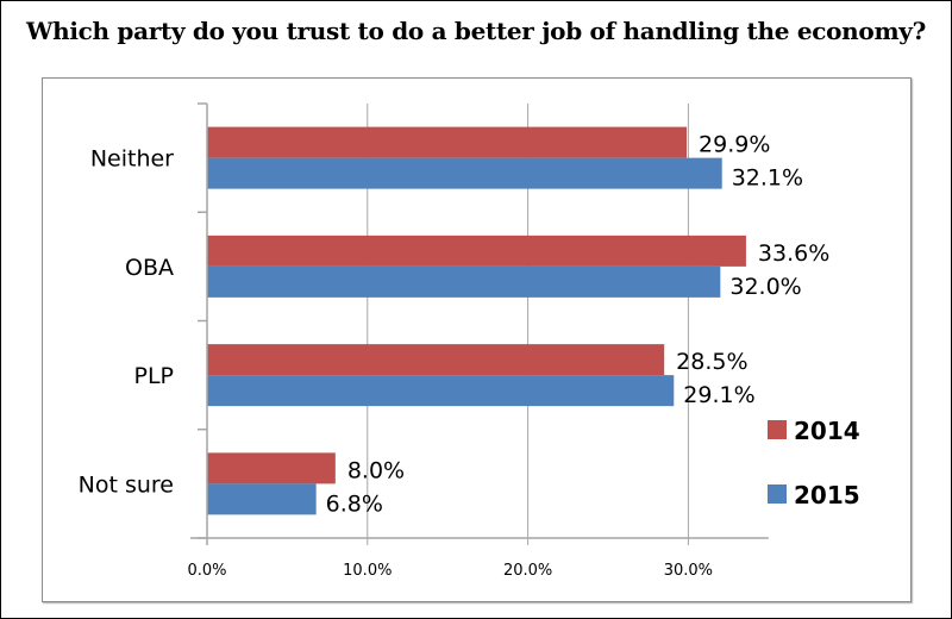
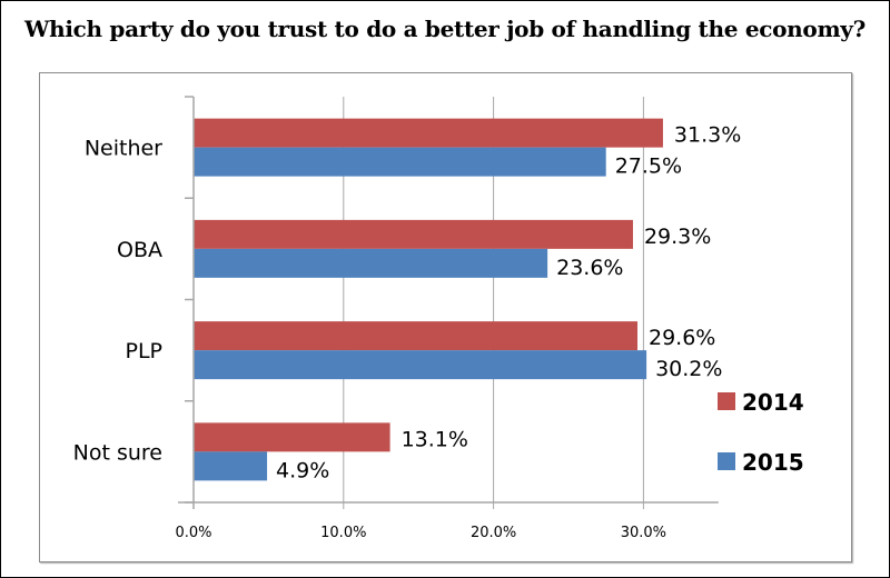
2014/Neither: 29.9% -> 31.3%
2015/Neither: 32.1% -> 27.5%
2014/OBA: 33.6% -> 29.3%
2015/OBA: 32.0% -> 23.6%
2014/PLP: 28.5% -> 29.6%
2015/PLP: 29.1% -> 30.2%
2014/Not sure: 8.0% -> 13.1%
2015/Not sure: 6.8% -> 4.9%
